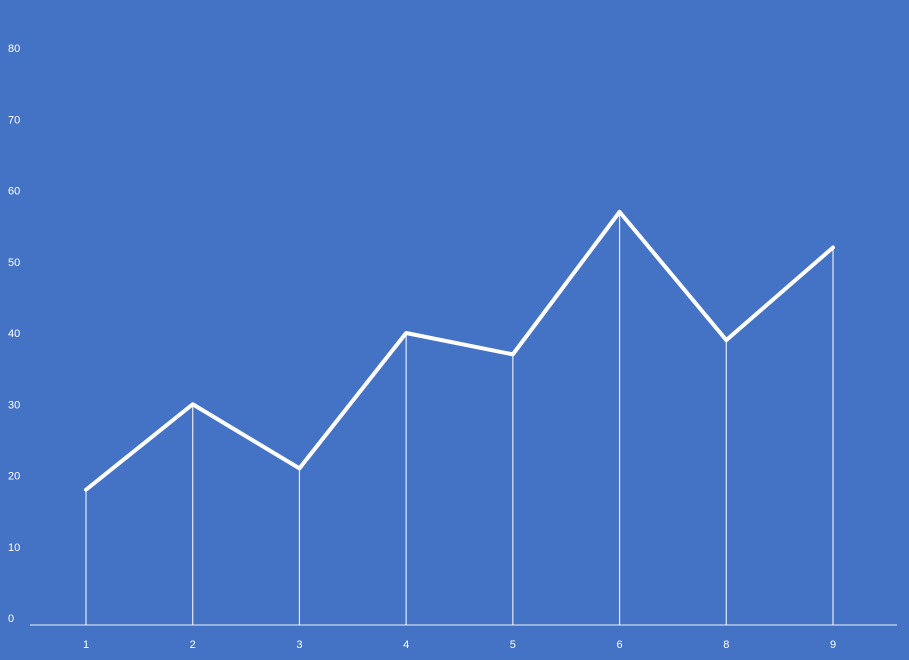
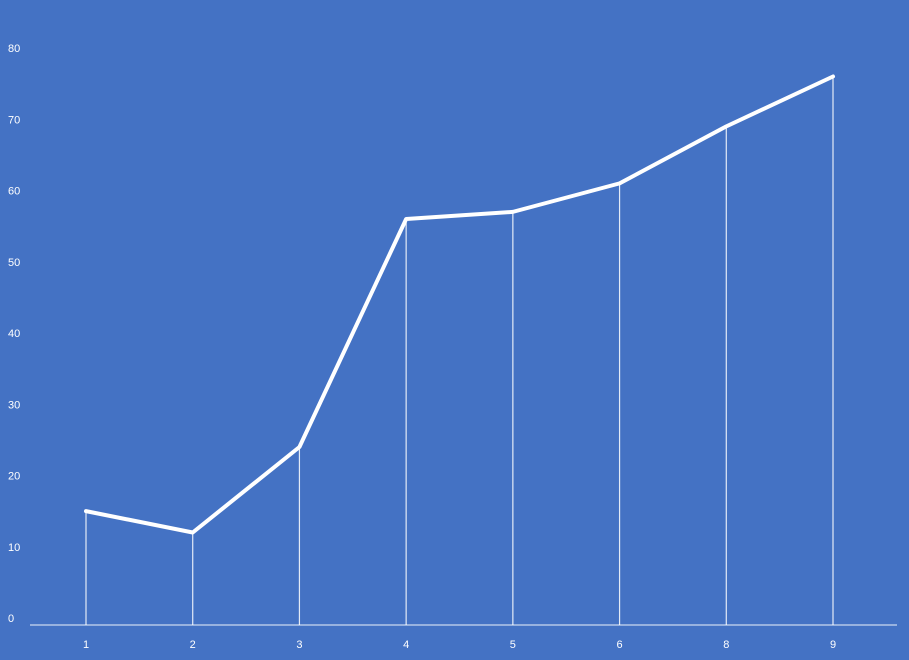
1: 18 -> 15
2: 30 -> 12
3: 21 -> 24
4: 40 -> 56
5: 37 -> 57
6: 57 -> 61
8: 39 -> 69
9: 52 -> 76
